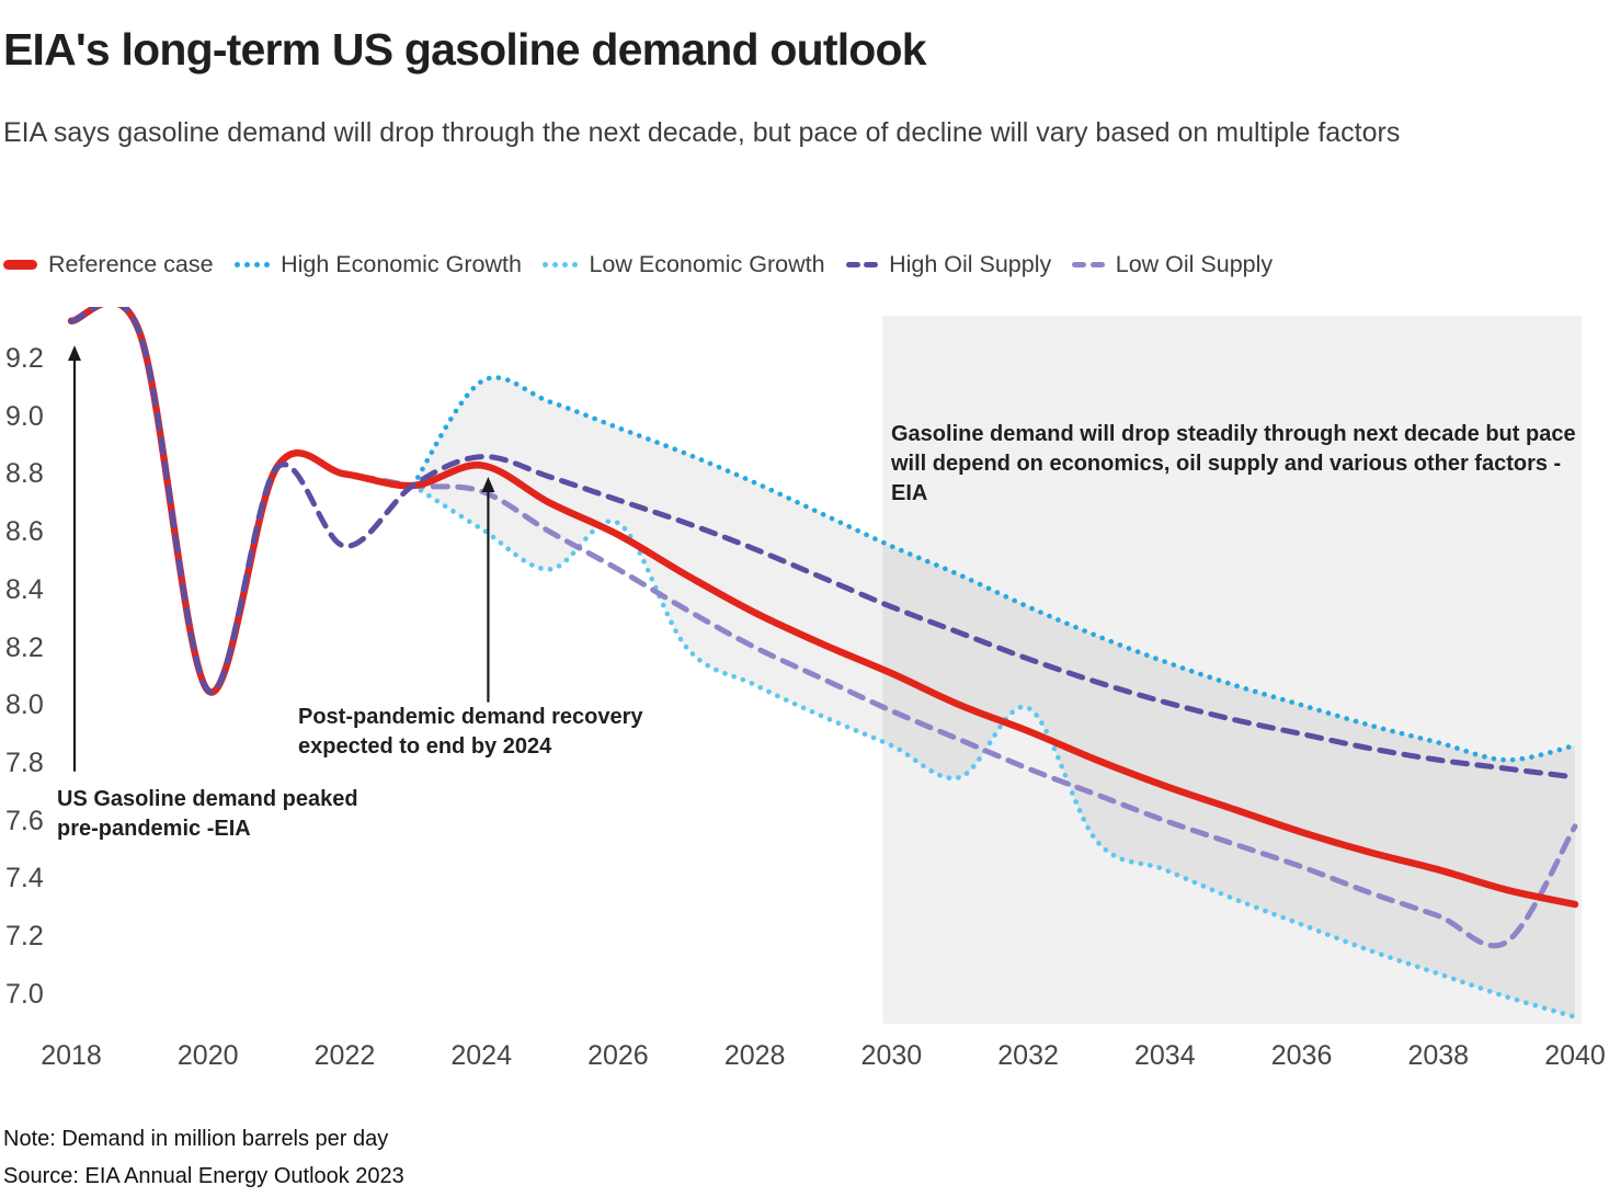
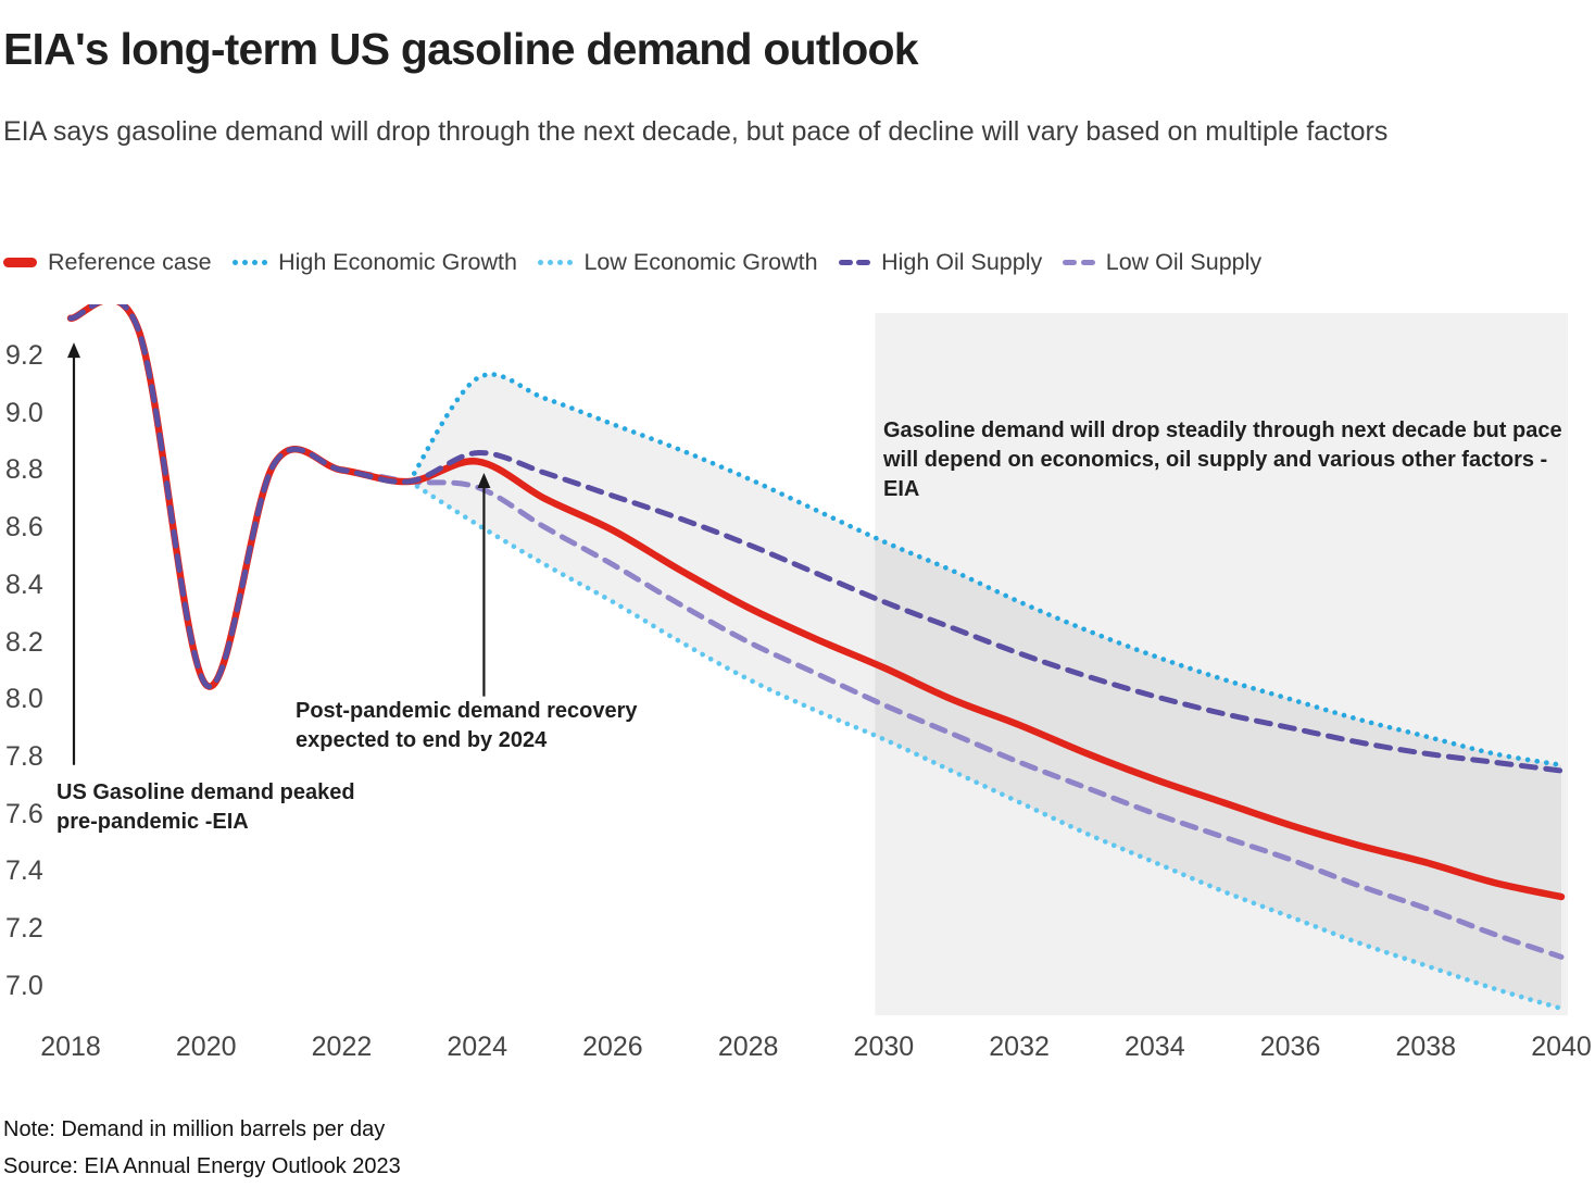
High Oil Supply/2022: 8.55 -> 8.80
Low Economic Growth/2026: 8.63 -> 8.34
Low Economic Growth/2032: 7.99 -> 7.64
High Economic Growth/2040: 7.86 -> 7.77
Low Oil Supply/2040: 7.58 -> 7.10
